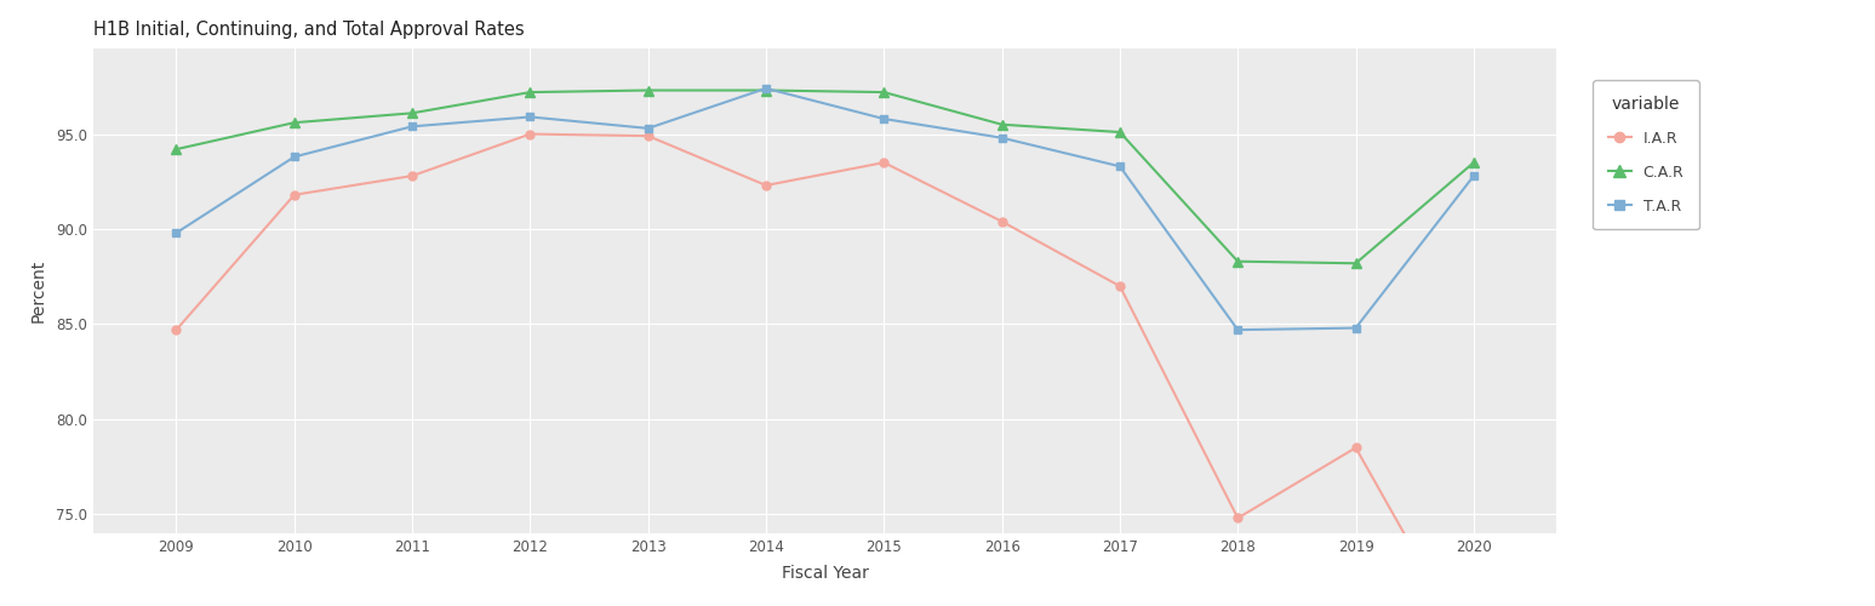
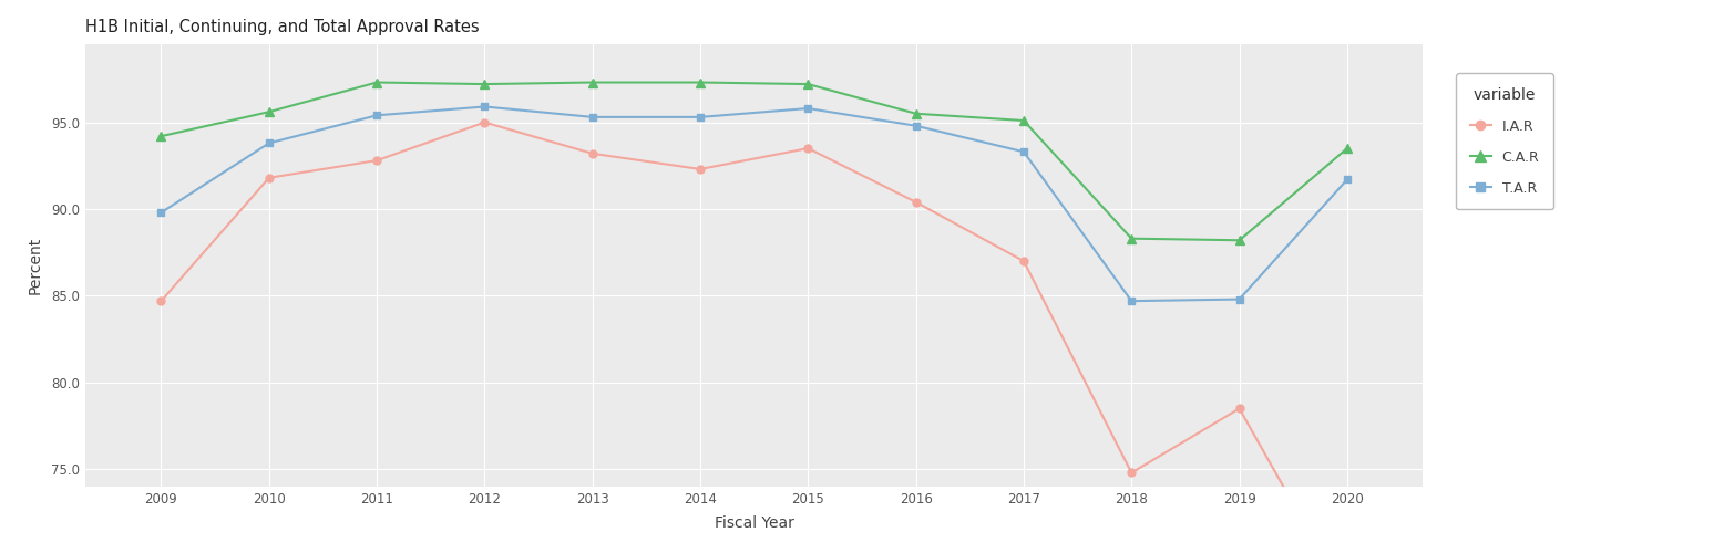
C.A.R/2011: 96.1 -> 97.3
I.A.R/2013: 94.9 -> 93.2
T.A.R/2014: 97.4 -> 95.3
T.A.R/2020: 92.8 -> 91.7
